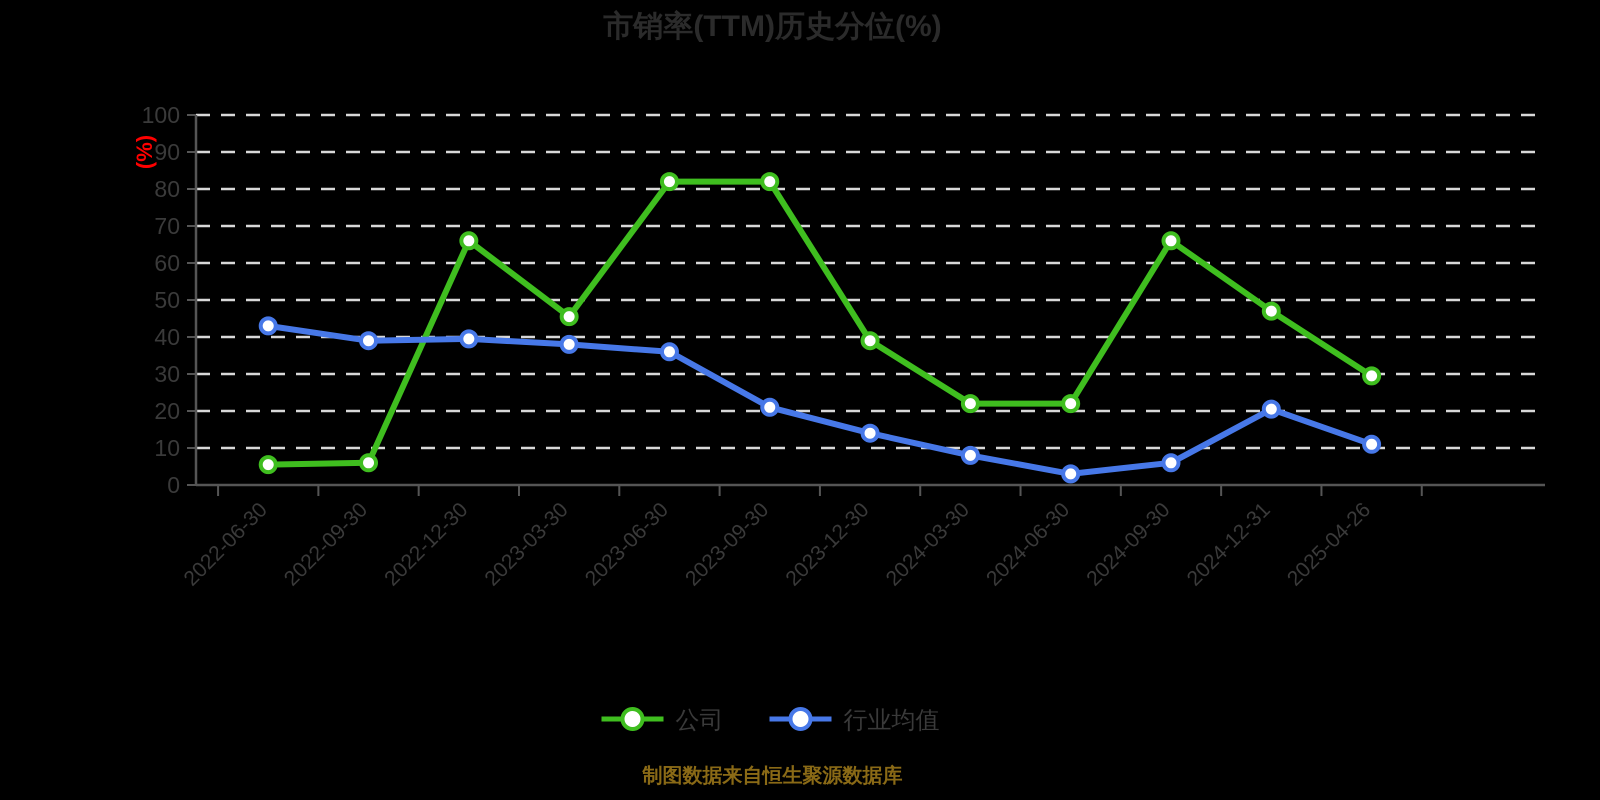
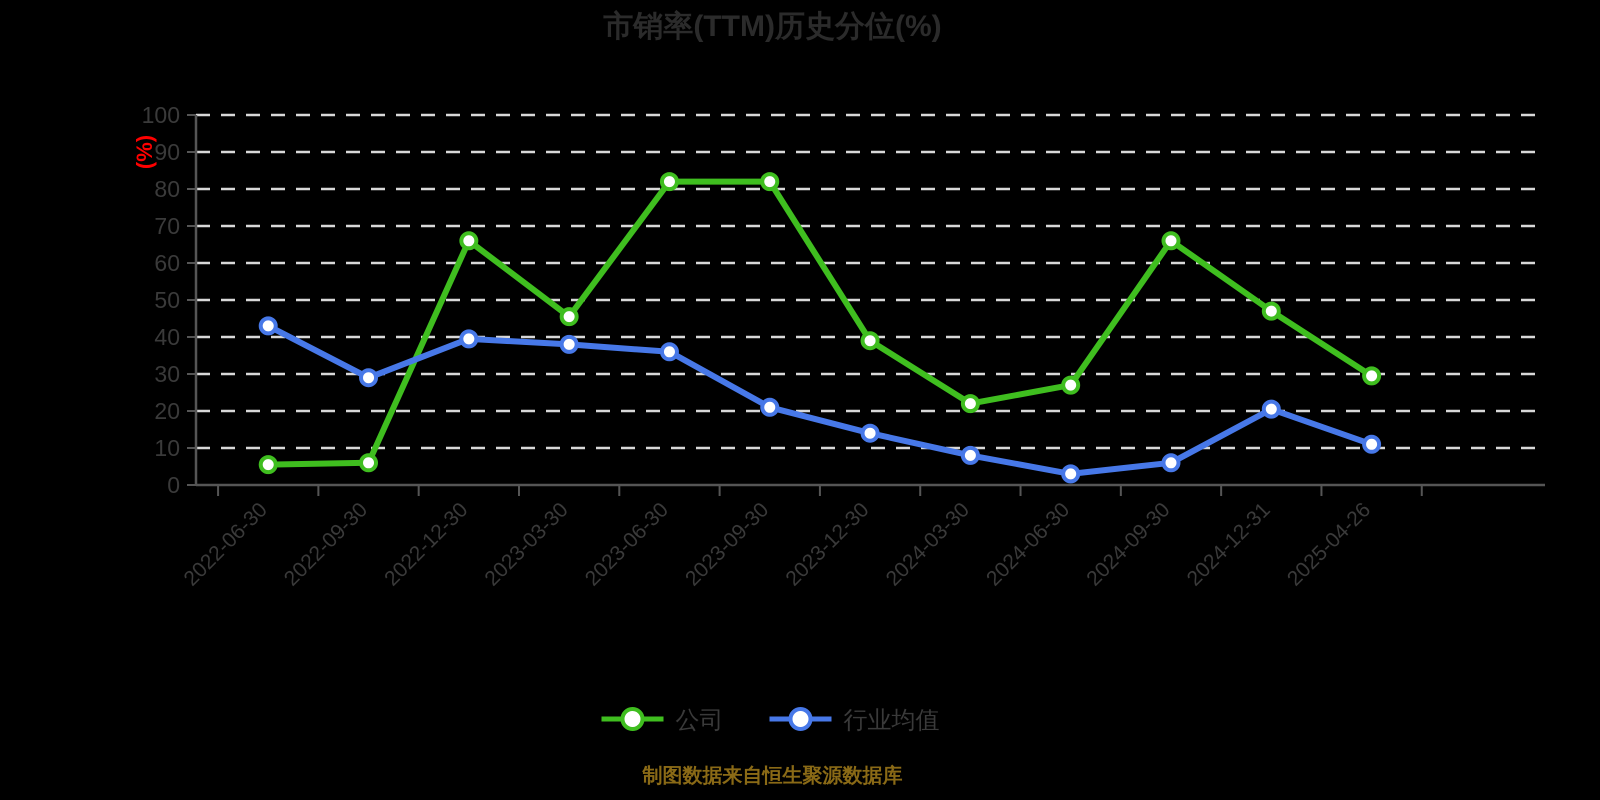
行业均值/2022-09-30: 39 -> 29
公司/2024-06-30: 22 -> 27
